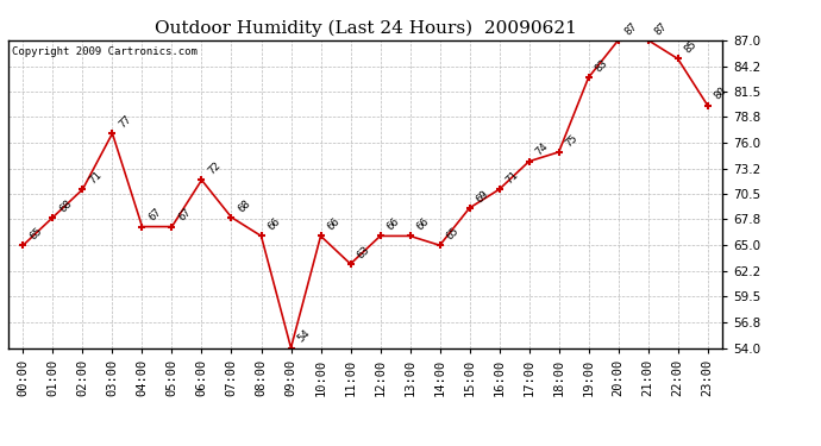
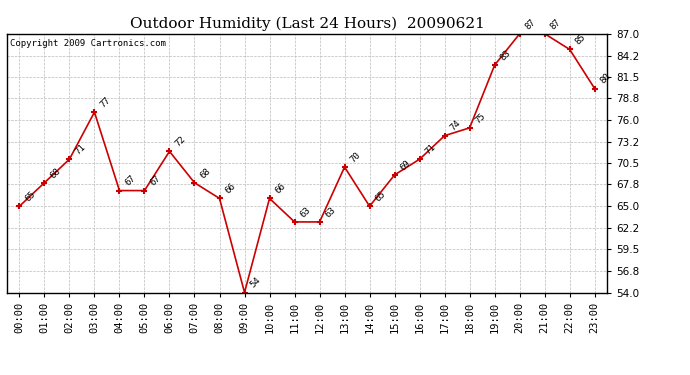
12:00: 66 -> 63
13:00: 66 -> 70
